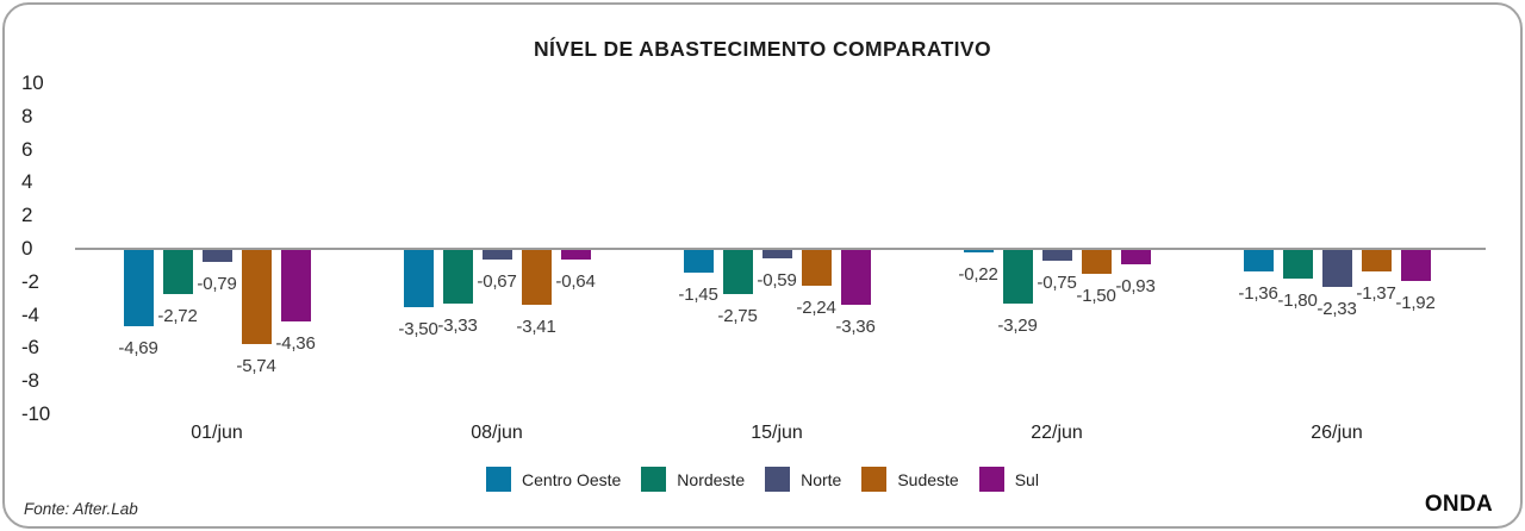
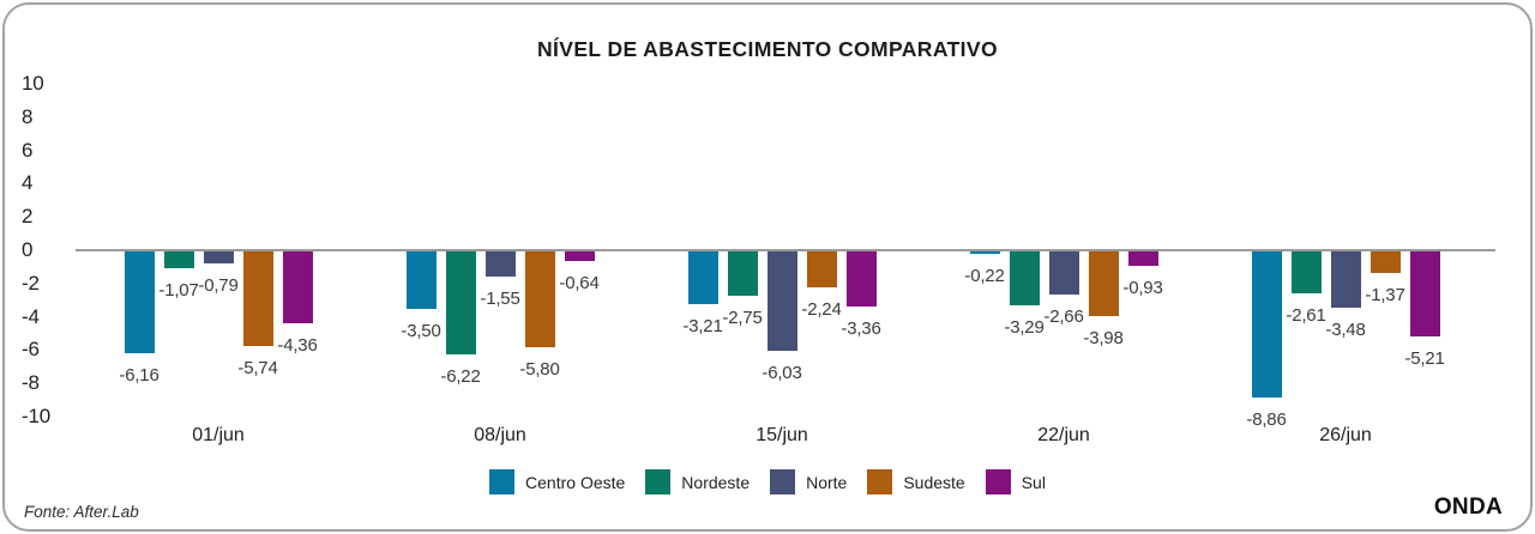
Centro Oeste/01/jun: -4,69 -> -6,16
Nordeste/01/jun: -2,72 -> -1,07
Nordeste/08/jun: -3,33 -> -6,22
Norte/08/jun: -0,67 -> -1,55
Sudeste/08/jun: -3,41 -> -5,80
Centro Oeste/15/jun: -1,45 -> -3,21
Norte/15/jun: -0,59 -> -6,03
Norte/22/jun: -0,75 -> -2,66
Sudeste/22/jun: -1,50 -> -3,98
Centro Oeste/26/jun: -1,36 -> -8,86
Nordeste/26/jun: -1,80 -> -2,61
Norte/26/jun: -2,33 -> -3,48
Sul/26/jun: -1,92 -> -5,21
